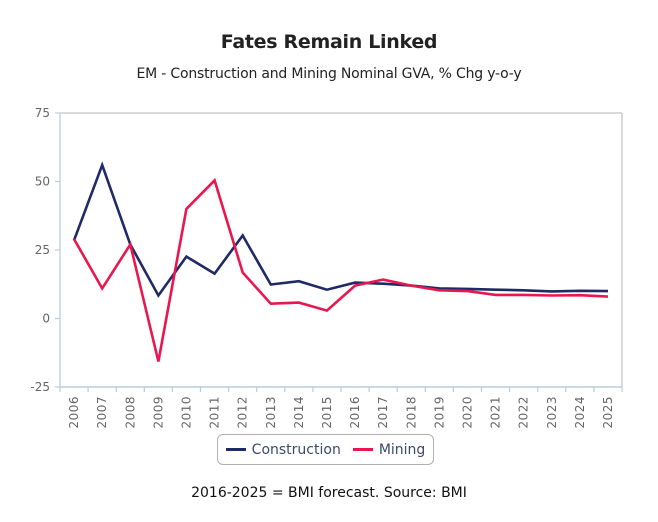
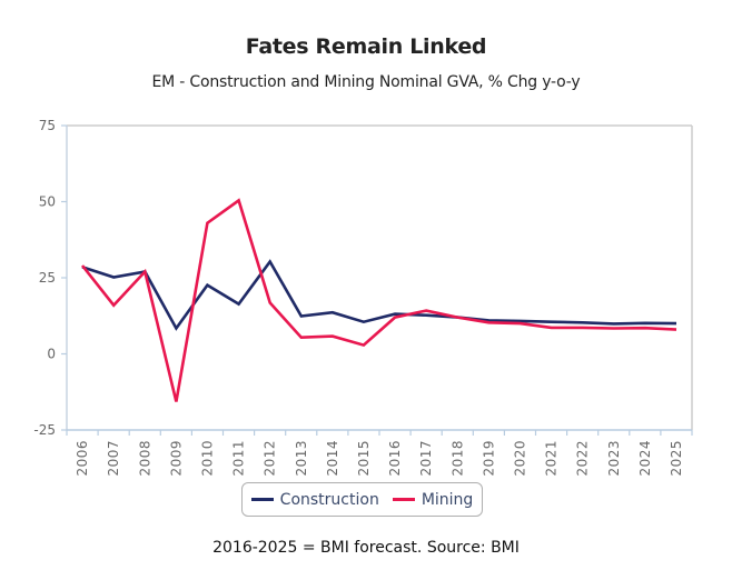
Construction/2007: 56 -> 25
Mining/2007: 11 -> 16
Mining/2010: 40 -> 43
